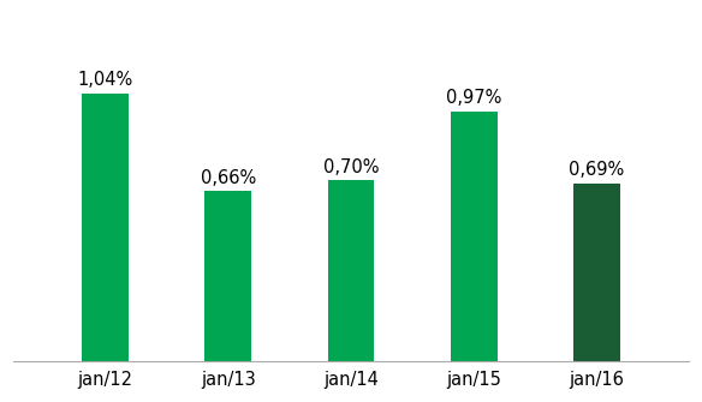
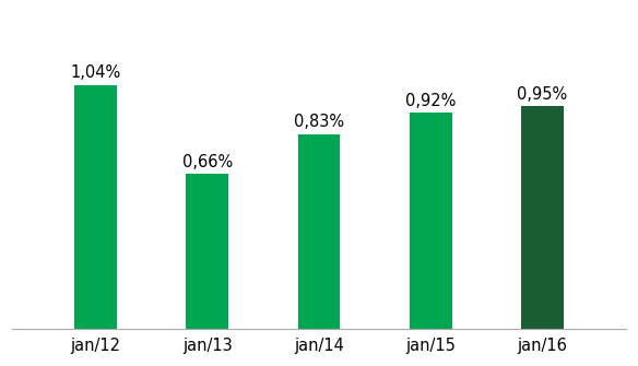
jan/14: 0,70% -> 0,83%
jan/15: 0,97% -> 0,92%
jan/16: 0,69% -> 0,95%
